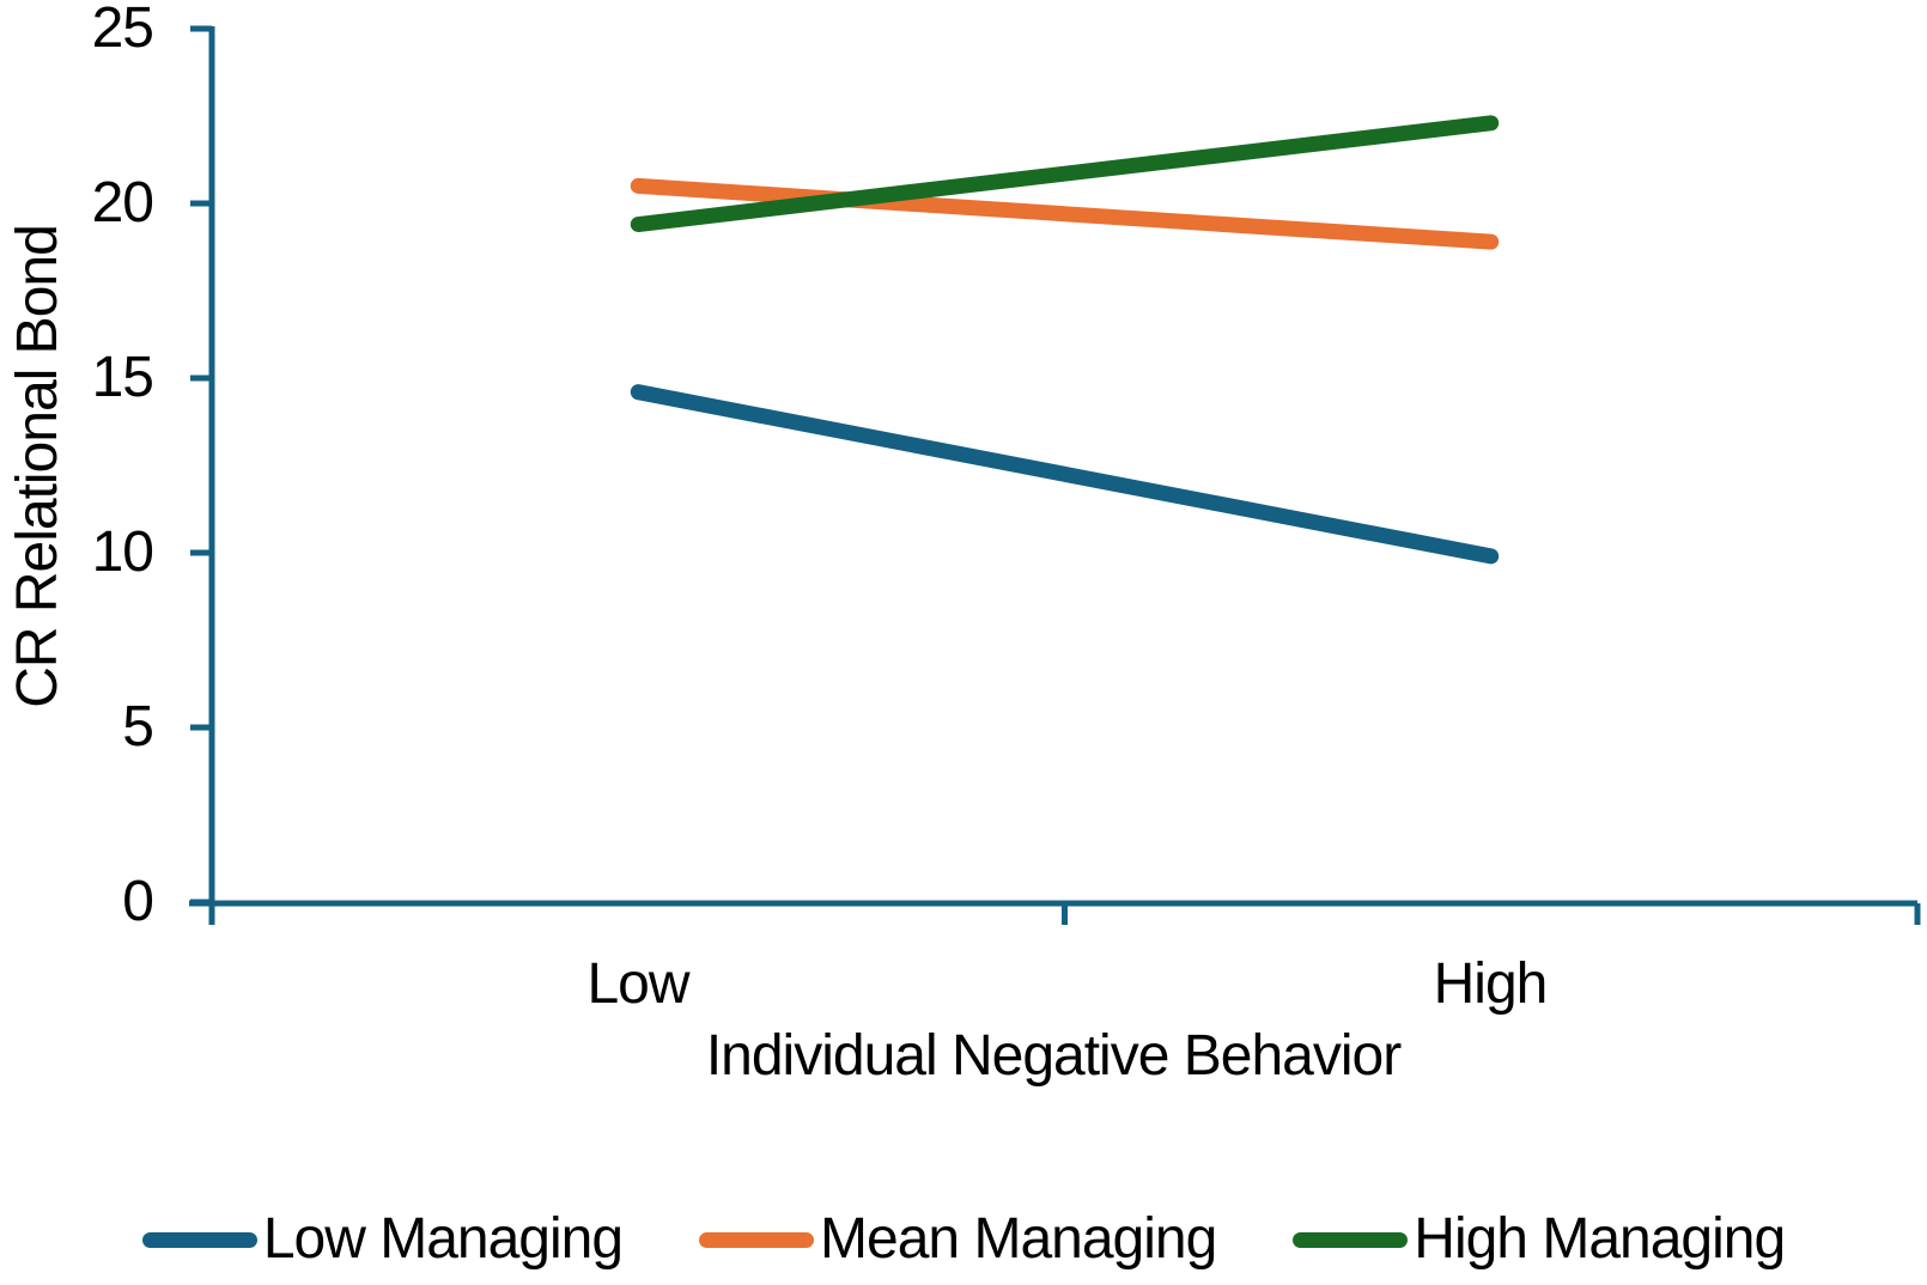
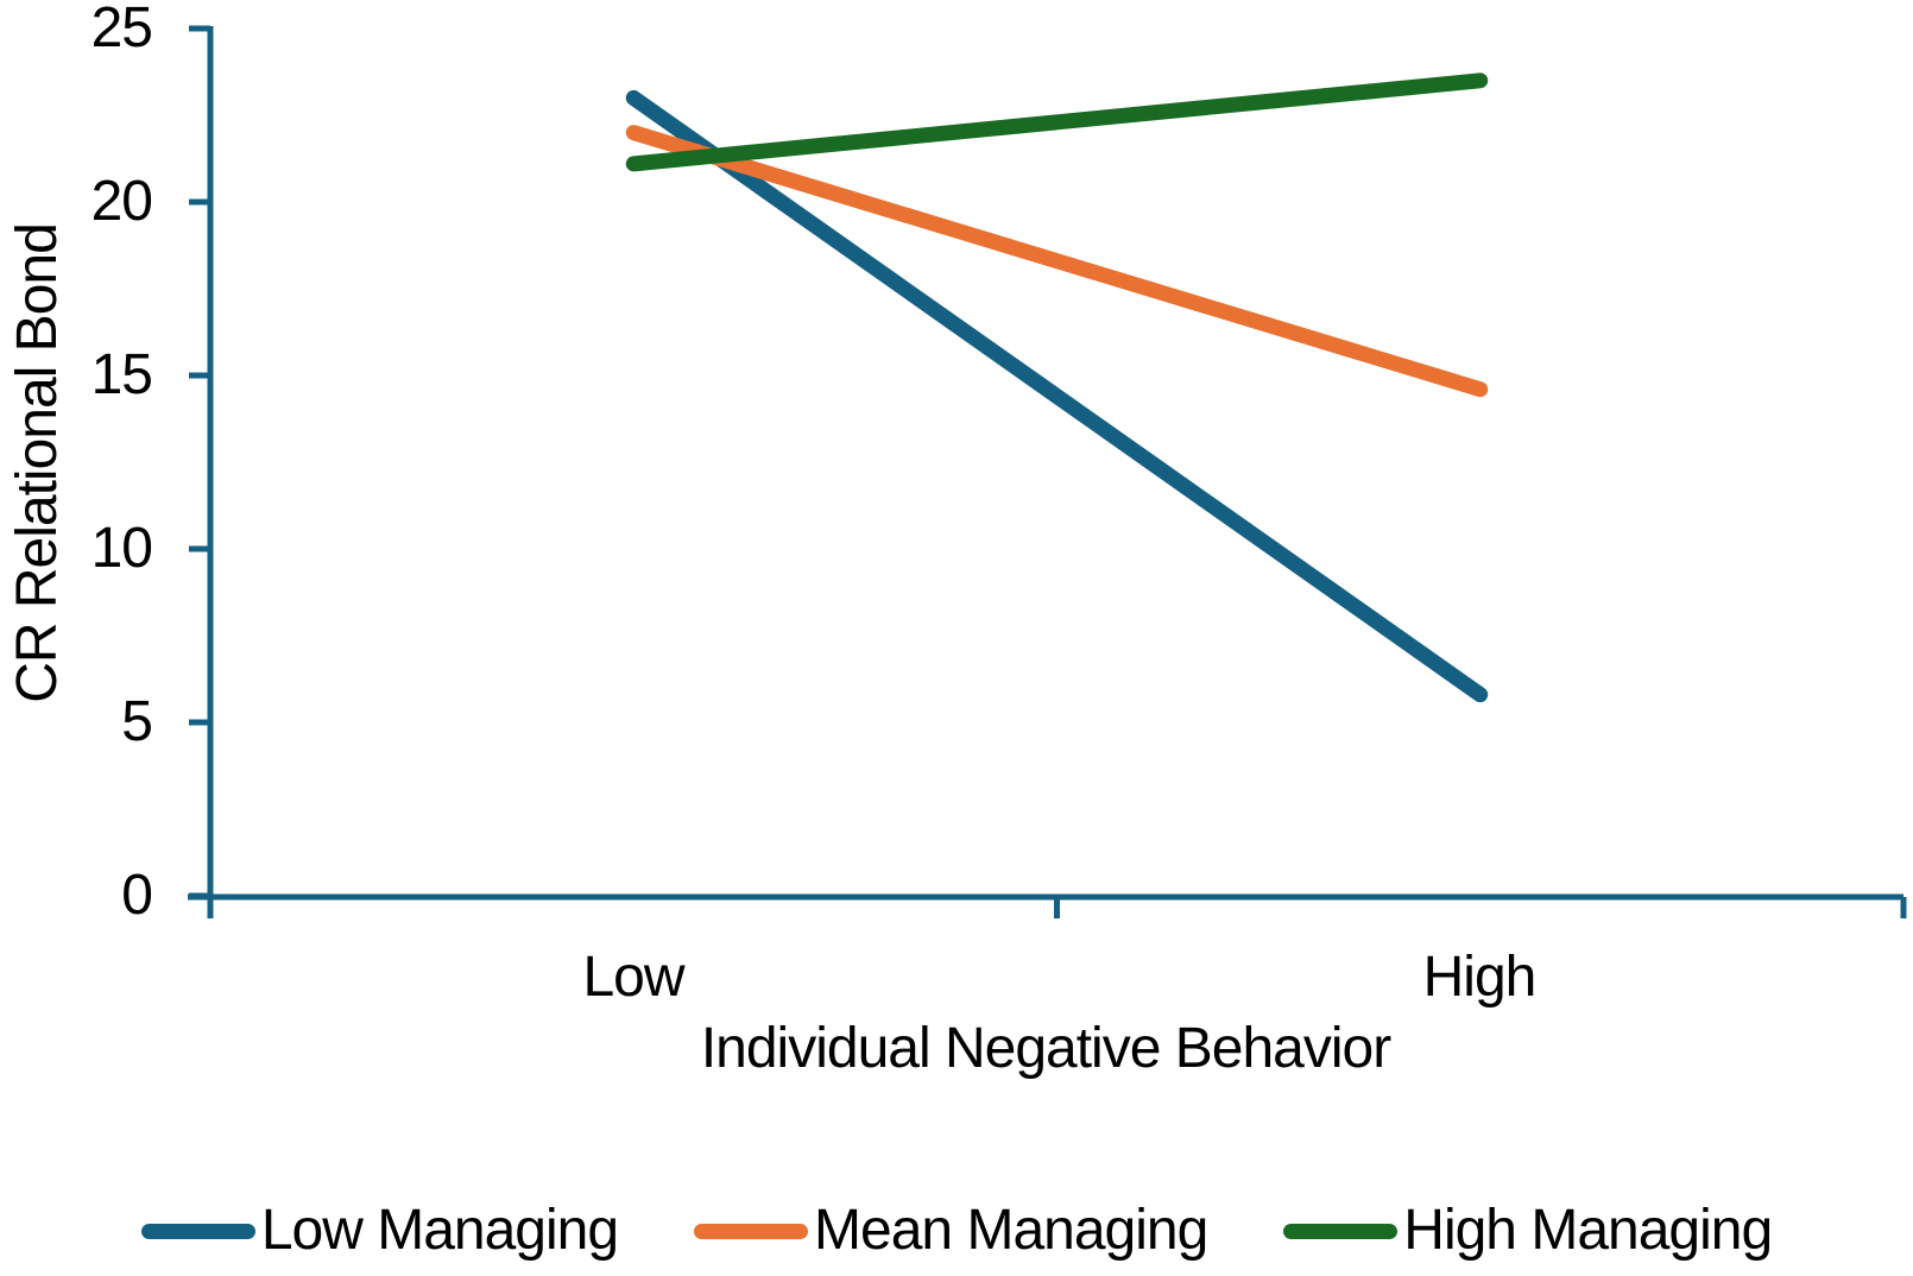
Low Managing/Low: 14.6 -> 23.0
Mean Managing/Low: 20.5 -> 22.0
High Managing/Low: 19.4 -> 21.1
Low Managing/High: 9.9 -> 5.8
Mean Managing/High: 18.9 -> 14.6
High Managing/High: 22.3 -> 23.5
